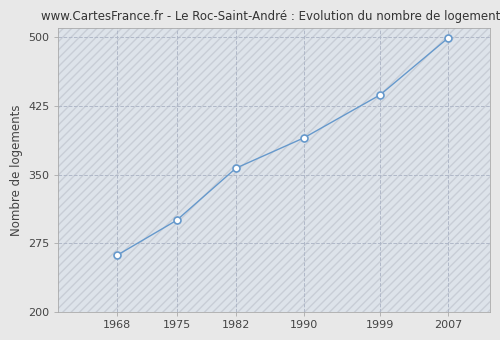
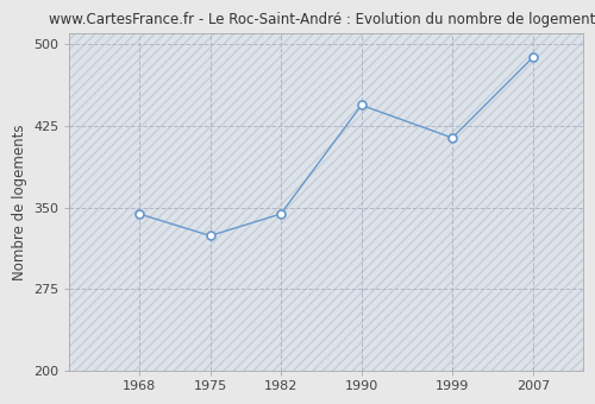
1968: 262 -> 344
1975: 300 -> 324
1982: 357 -> 344
1990: 390 -> 444
1999: 437 -> 414
2007: 499 -> 488
